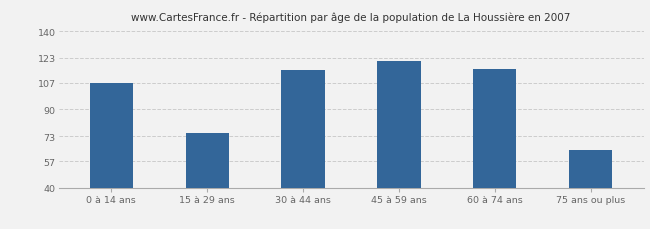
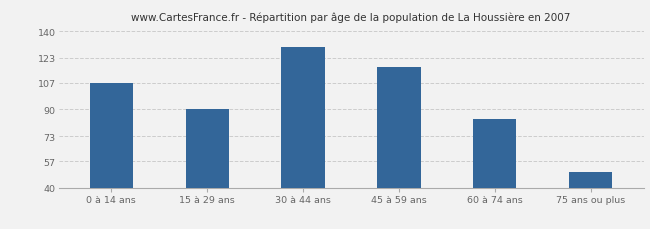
15 à 29 ans: 75 -> 90
30 à 44 ans: 115 -> 130
45 à 59 ans: 121 -> 117
60 à 74 ans: 116 -> 84
75 ans ou plus: 64 -> 50
